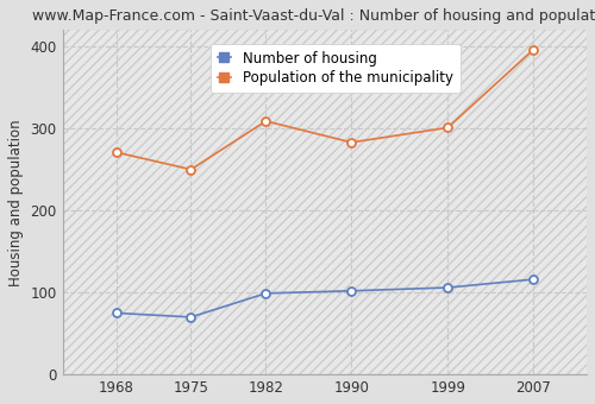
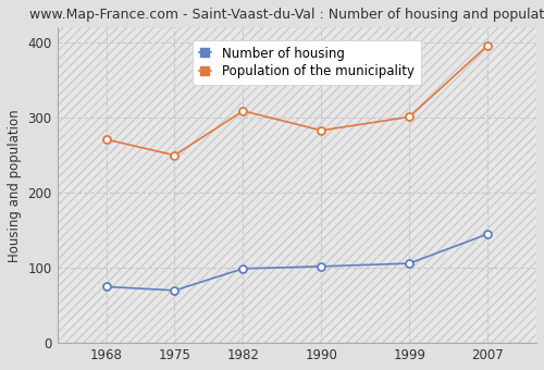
Number of housing/2007: 116 -> 145
